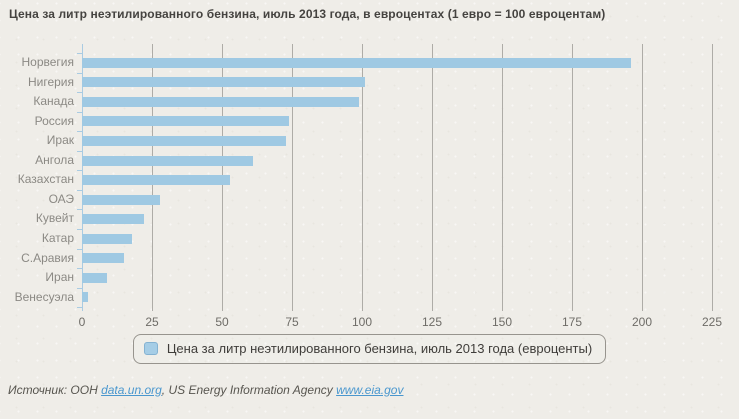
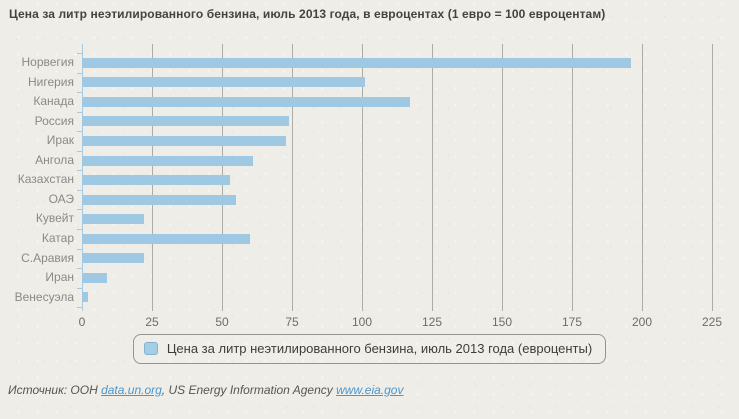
Канада: 99 -> 117
ОАЭ: 28 -> 55
Катар: 18 -> 60
С.Аравия: 15 -> 22
